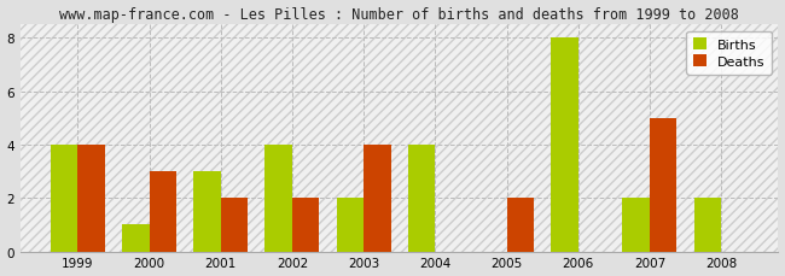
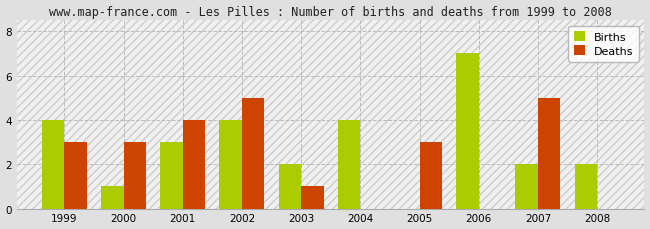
Deaths/1999: 4 -> 3
Deaths/2001: 2 -> 4
Deaths/2002: 2 -> 5
Deaths/2003: 4 -> 1
Deaths/2005: 2 -> 3
Births/2006: 8 -> 7
